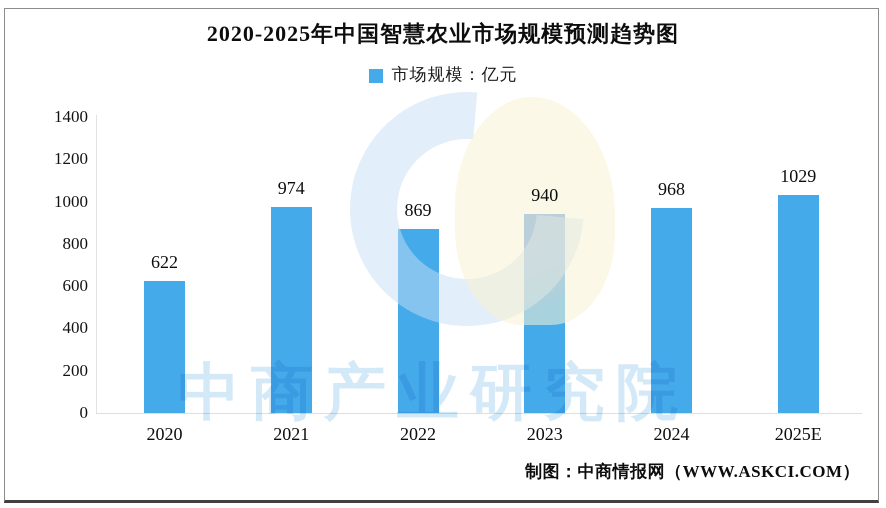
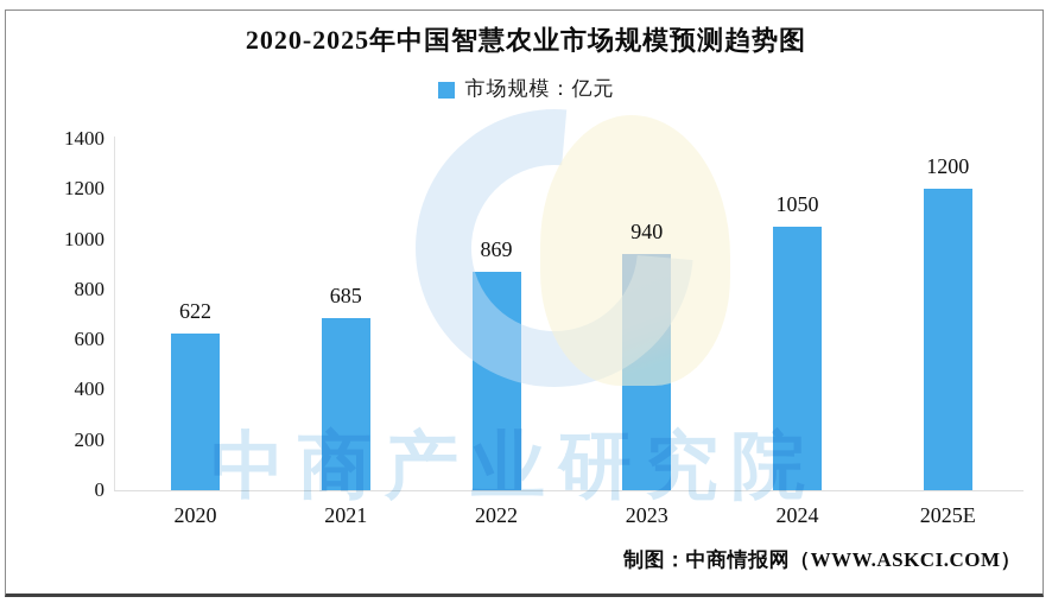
2021: 974 -> 685
2024: 968 -> 1050
2025E: 1029 -> 1200
